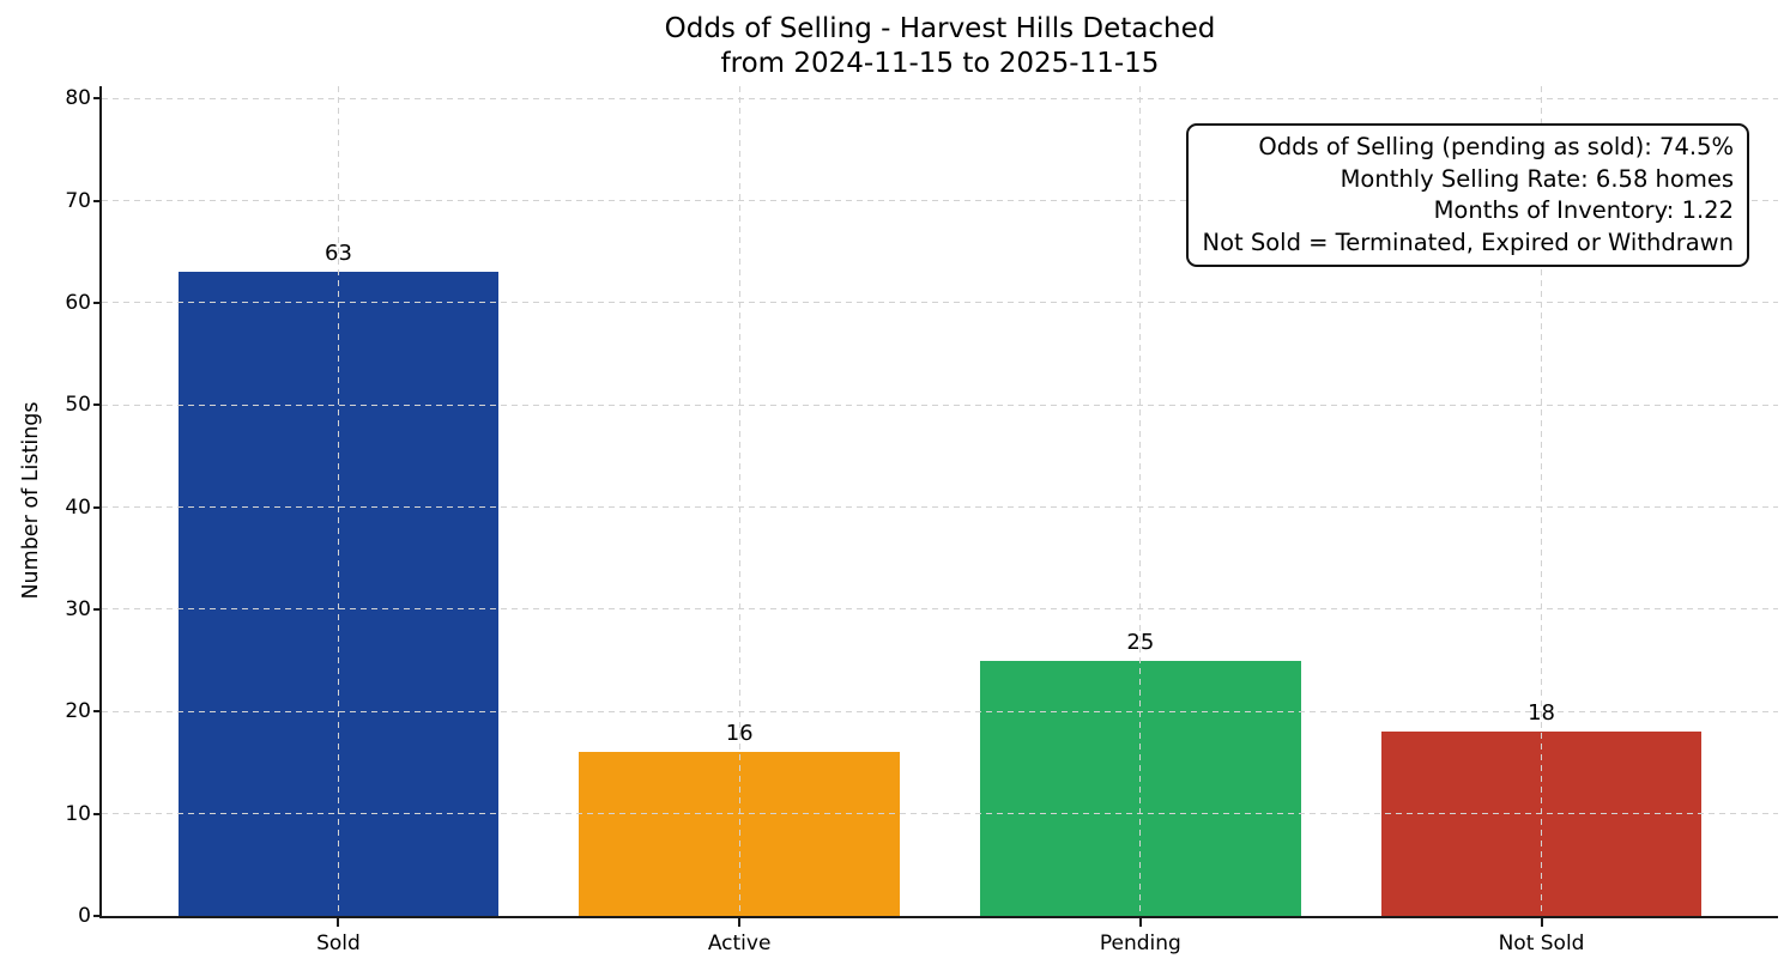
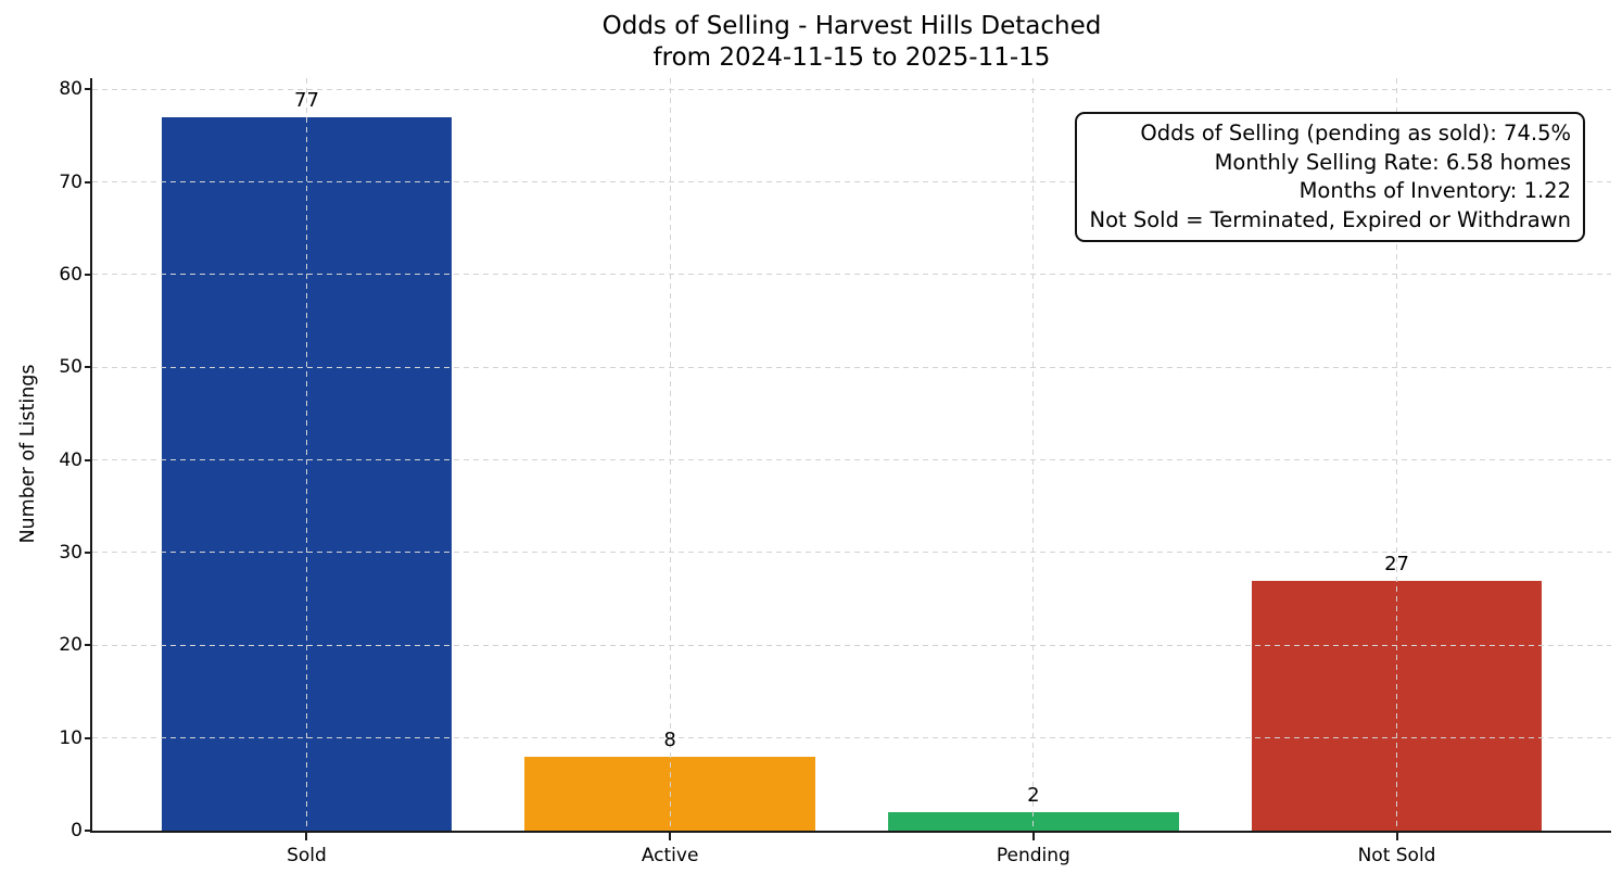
Sold: 63 -> 77
Active: 16 -> 8
Pending: 25 -> 2
Not Sold: 18 -> 27
